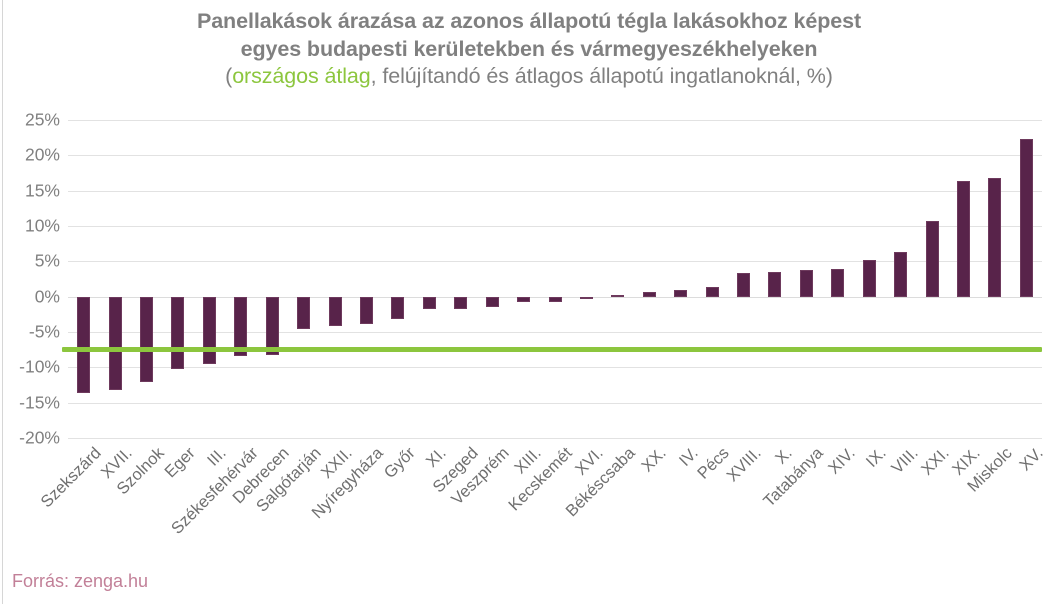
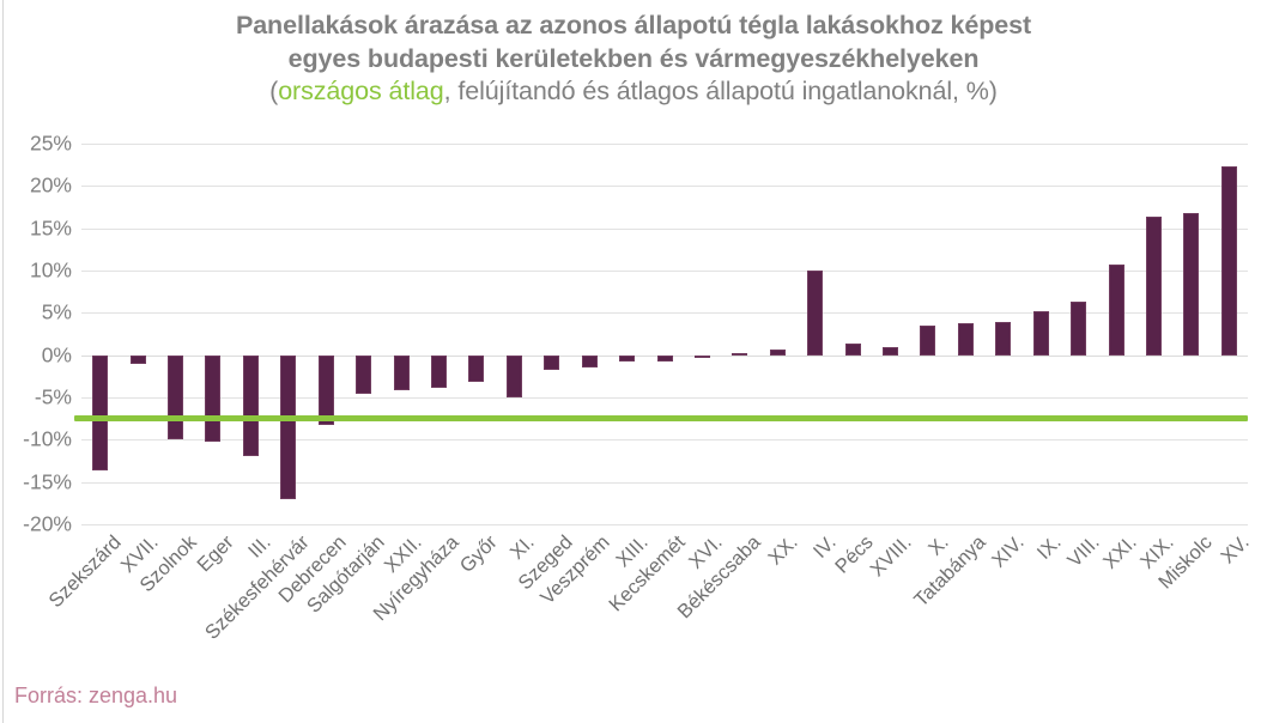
XVII.: -13% -> -1%
Szolnok: -12% -> -10%
III.: -10% -> -12%
Székesfehérvár: -8% -> -17%
XI.: -2% -> -5%
IV.: 1% -> 10%
XVIII.: 3% -> 1%
